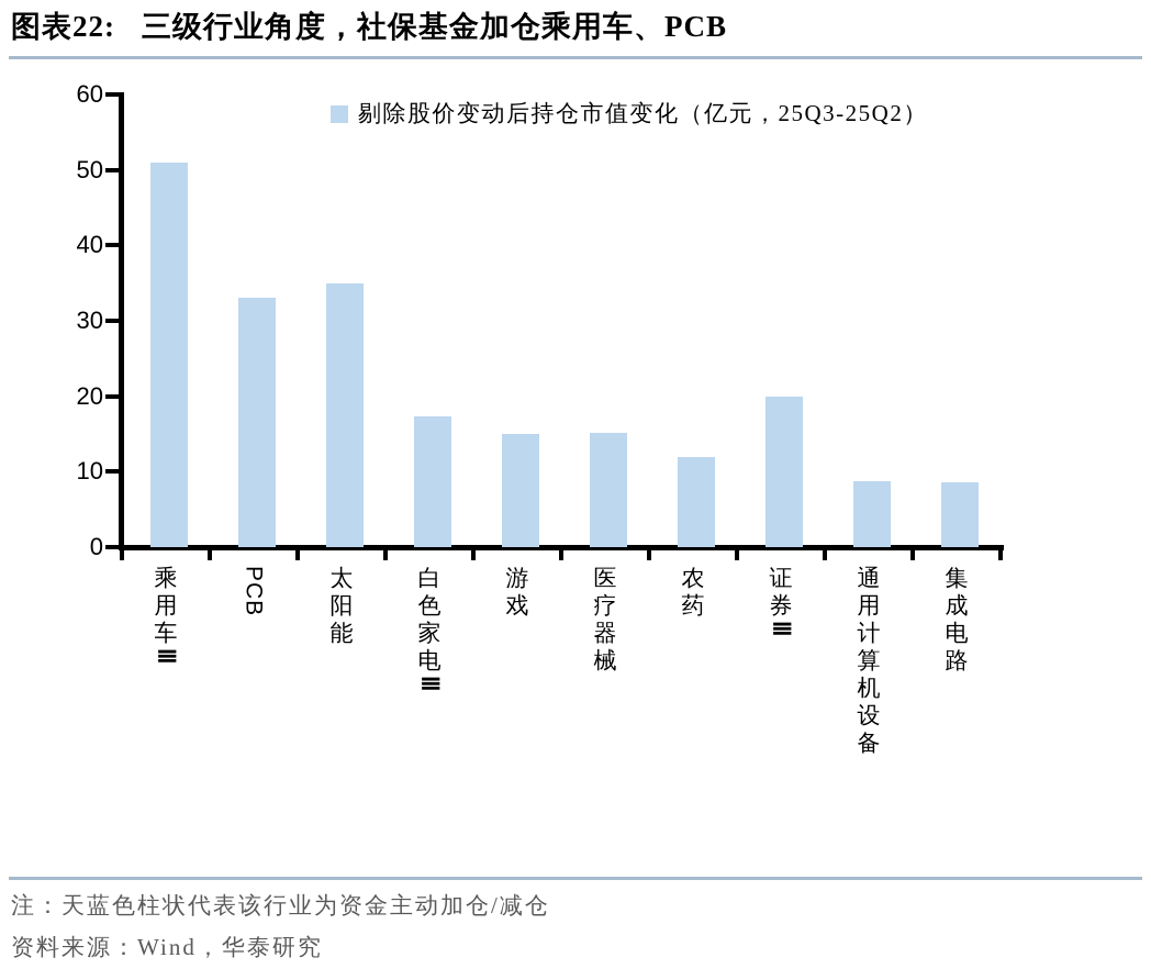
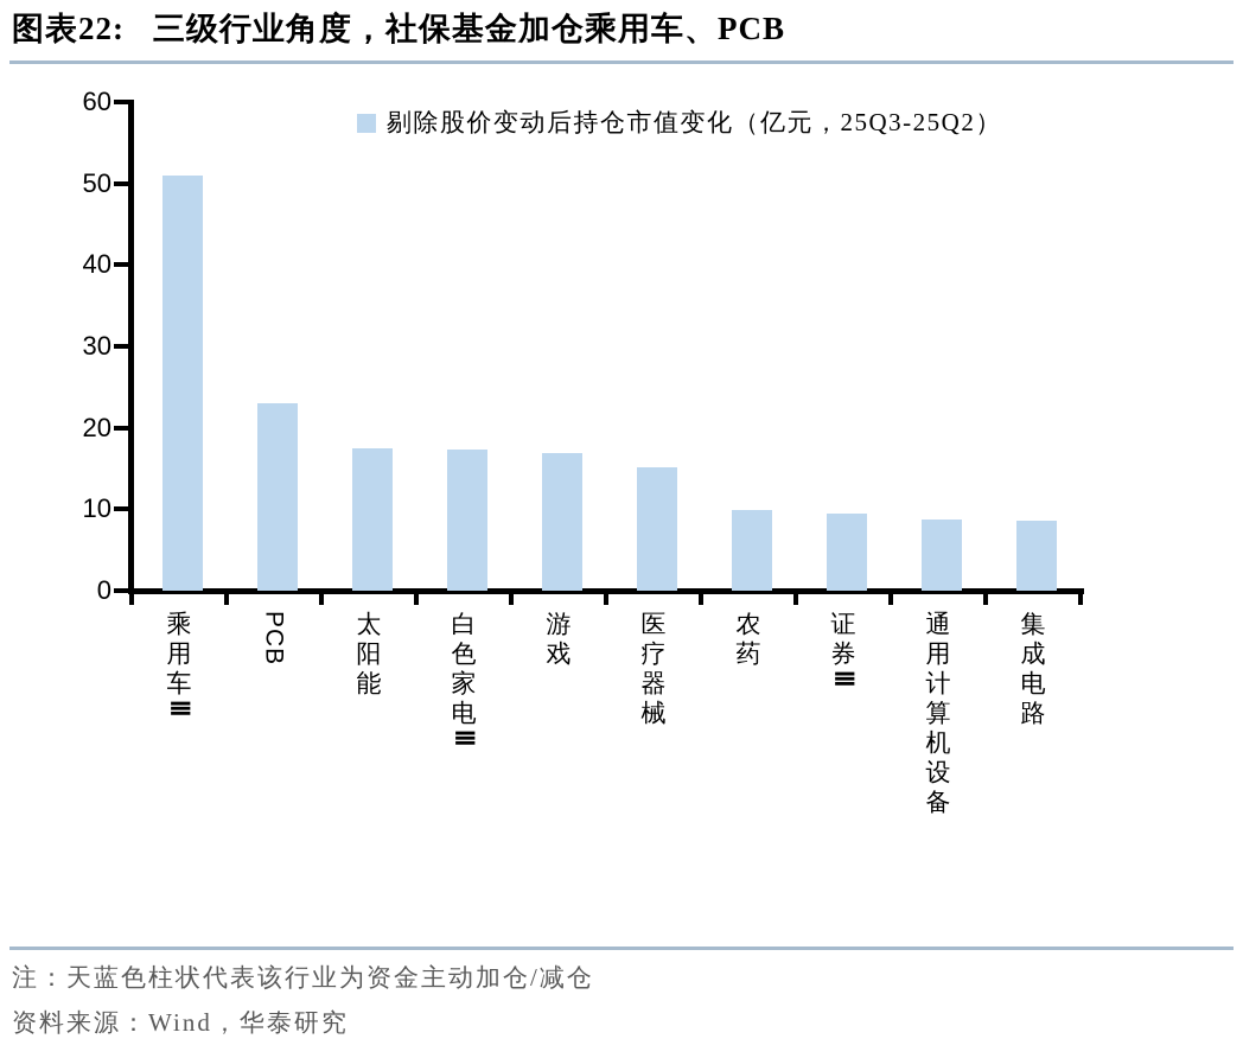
PCB: 33 -> 23
太阳能: 35 -> 17
游戏: 15 -> 17
农药: 12 -> 10
证券Ⅲ: 20 -> 10
